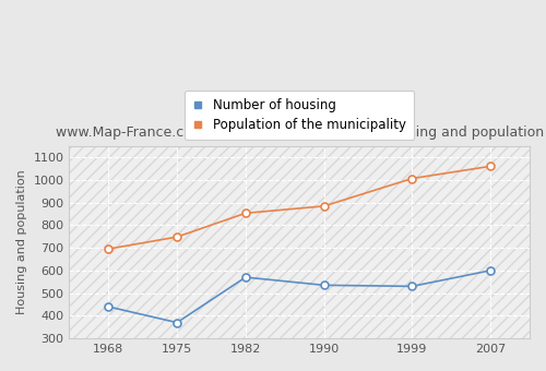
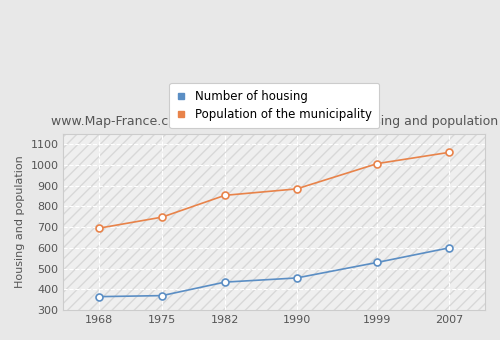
Number of housing/1968: 440 -> 365
Number of housing/1982: 570 -> 435
Number of housing/1990: 535 -> 455
